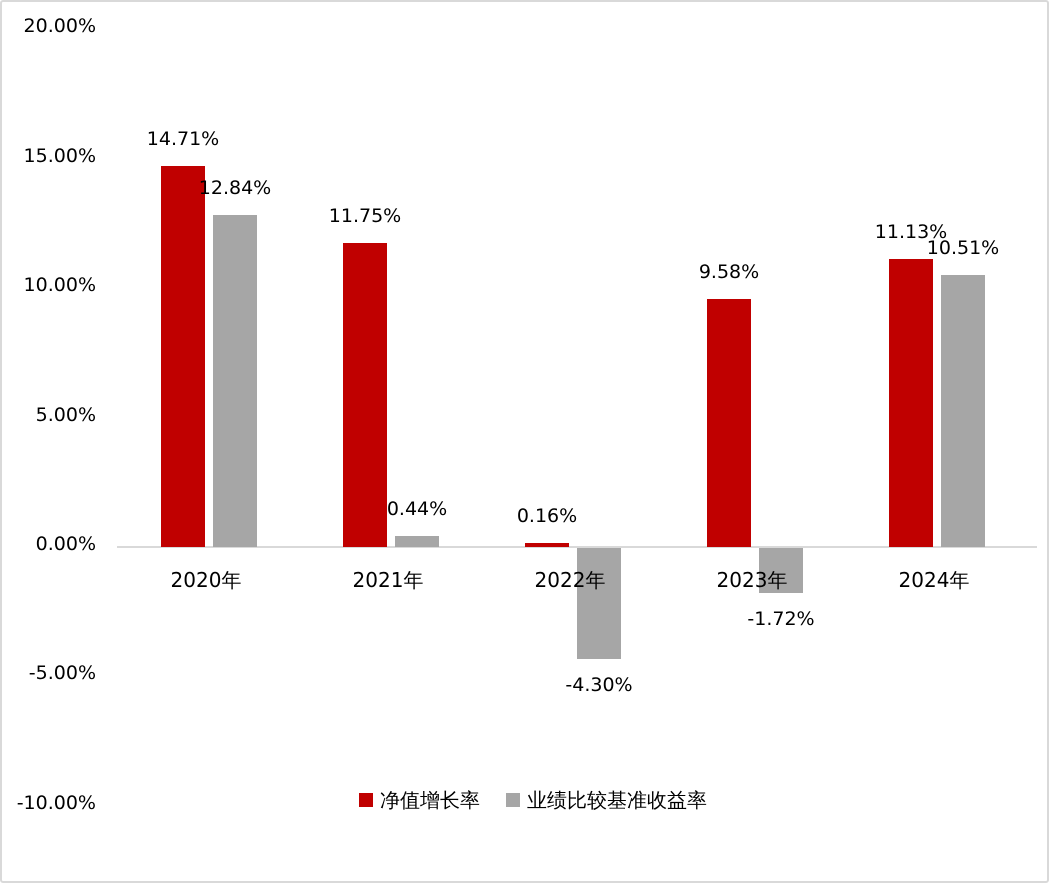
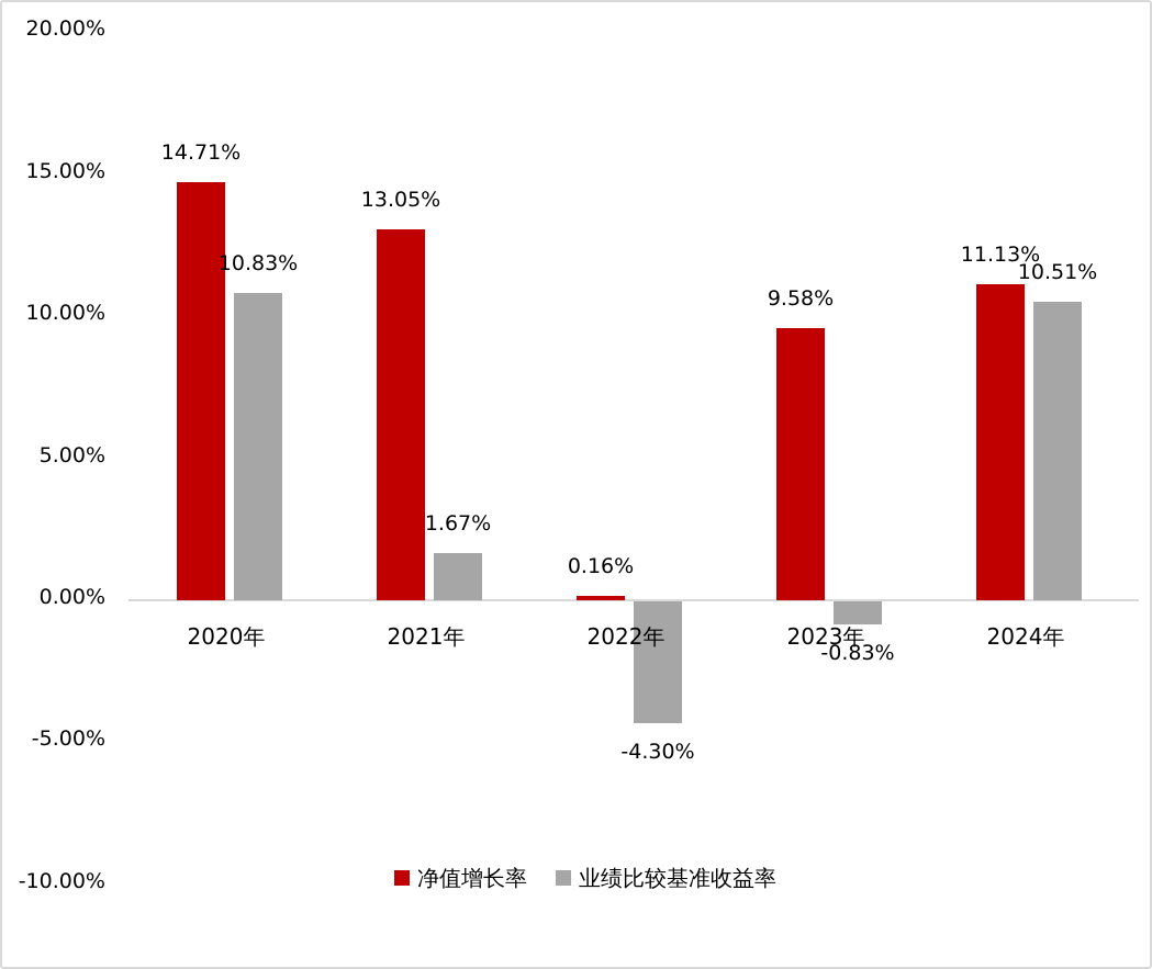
业绩比较基准收益率/2020年: 12.84% -> 10.83%
净值增长率/2021年: 11.75% -> 13.05%
业绩比较基准收益率/2021年: 0.44% -> 1.67%
业绩比较基准收益率/2023年: -1.72% -> -0.83%
